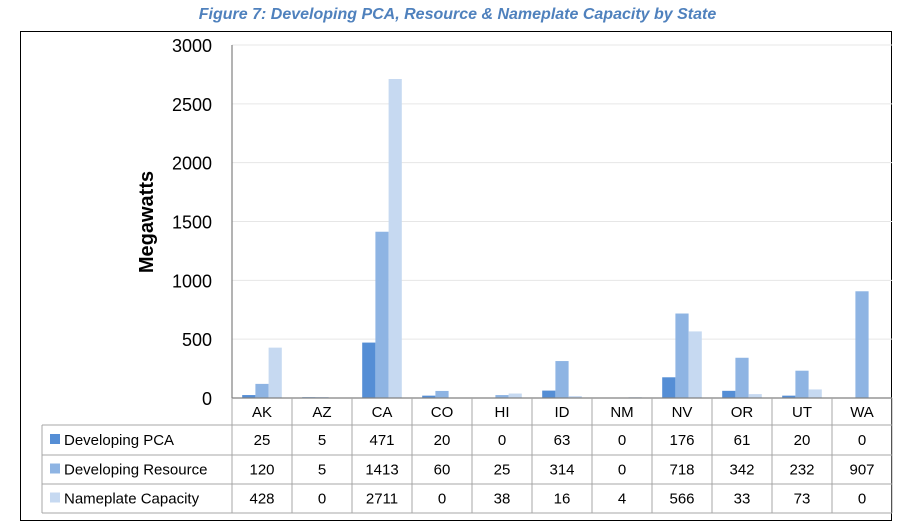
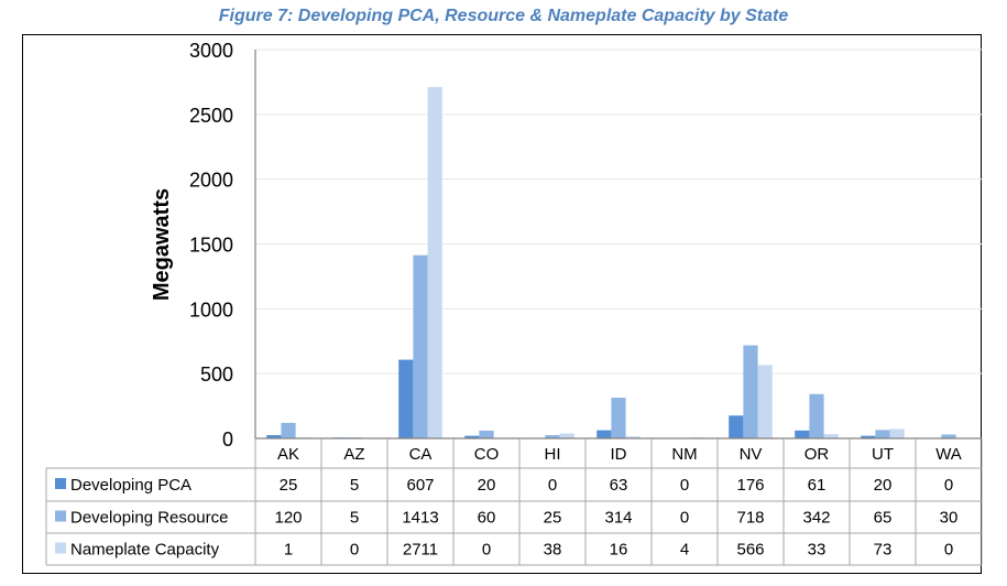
Nameplate Capacity/AK: 428 -> 1
Developing PCA/CA: 471 -> 607
Developing Resource/UT: 232 -> 65
Developing Resource/WA: 907 -> 30
